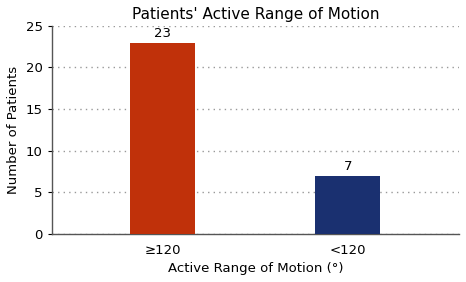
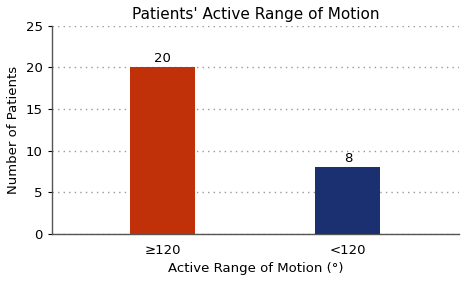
≥120: 23 -> 20
<120: 7 -> 8
